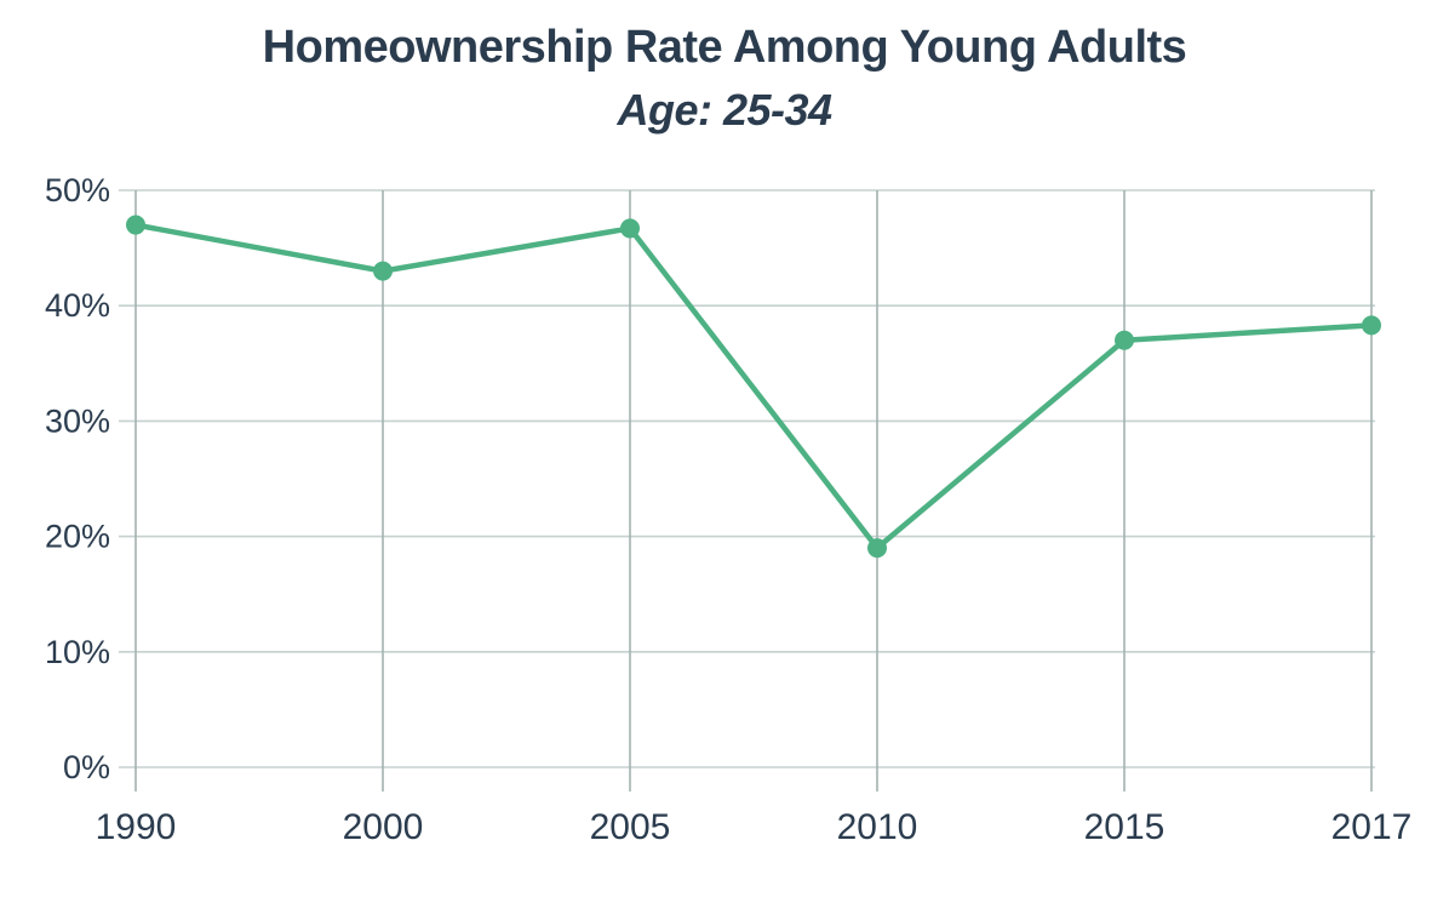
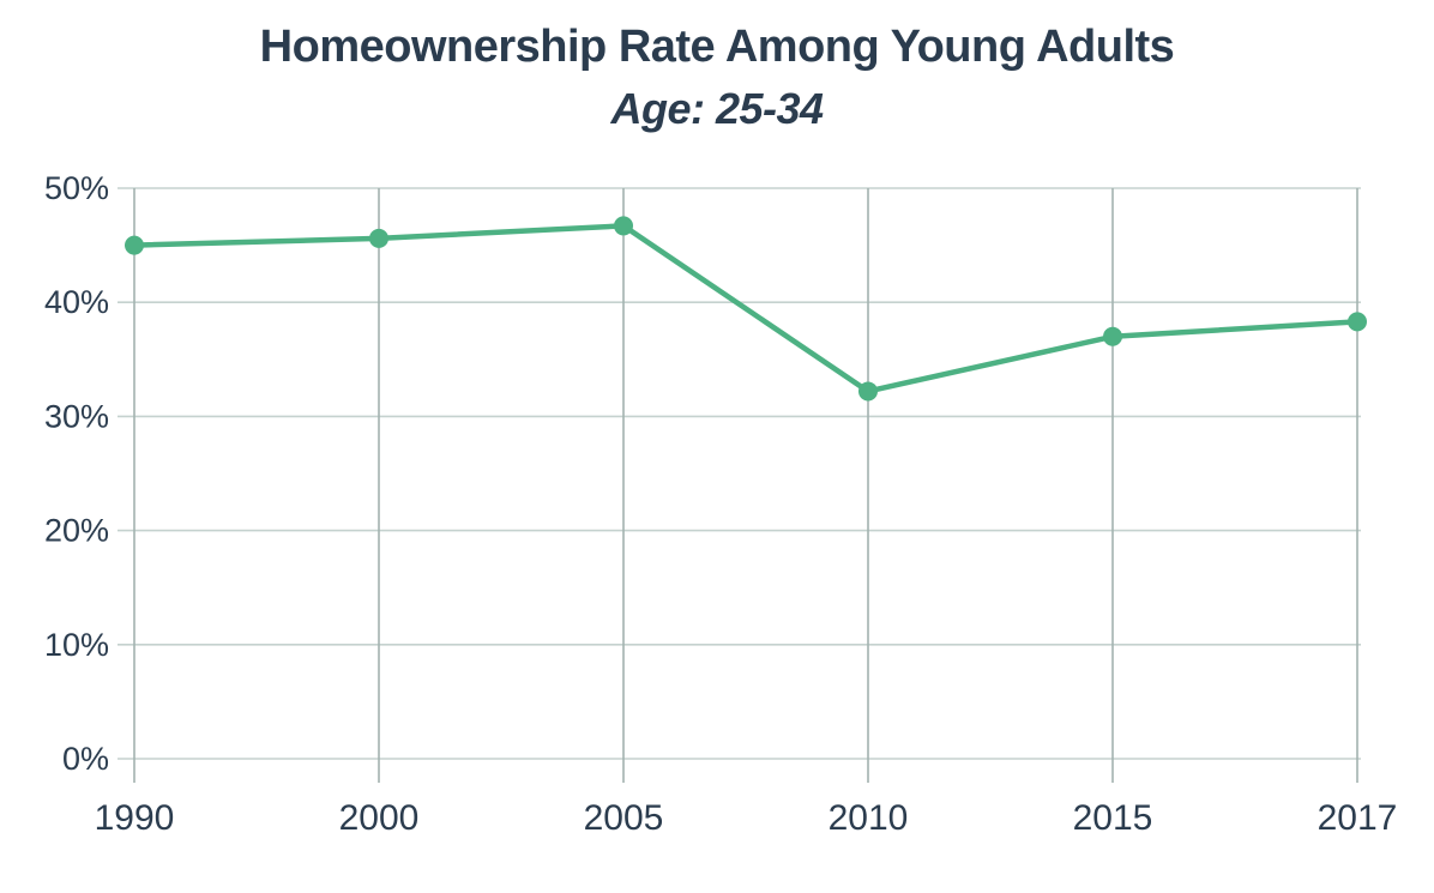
1990: 47% -> 45%
2000: 43% -> 46%
2010: 19% -> 32%
